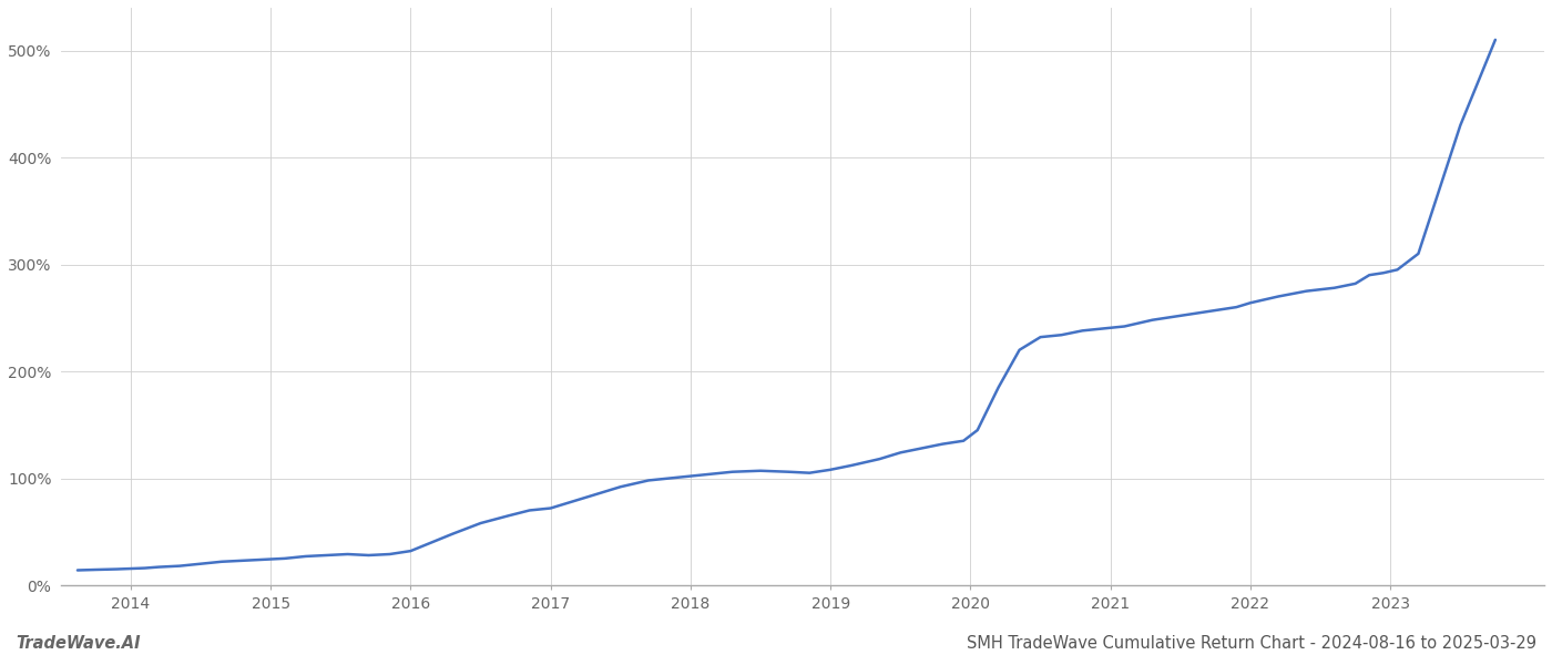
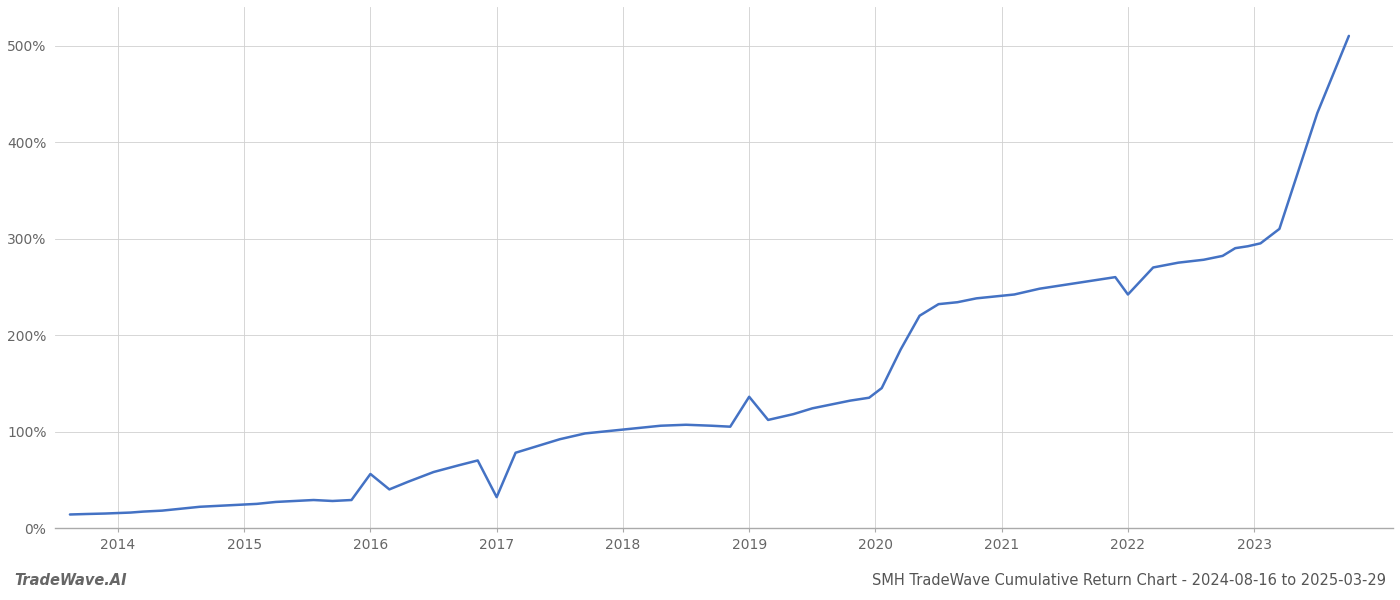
2016: 32% -> 56%
2017: 72% -> 32%
2019: 108% -> 136%
2022: 264% -> 242%
